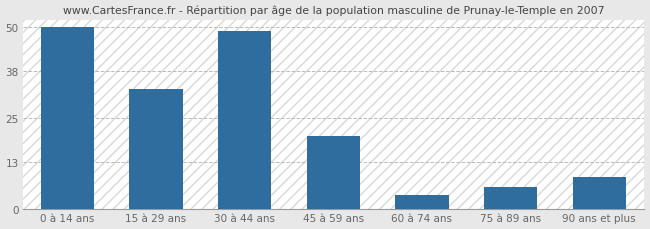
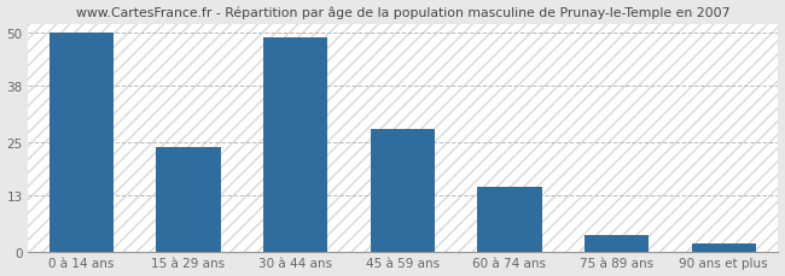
15 à 29 ans: 33 -> 24
45 à 59 ans: 20 -> 28
60 à 74 ans: 4 -> 15
75 à 89 ans: 6 -> 4
90 ans et plus: 9 -> 2
